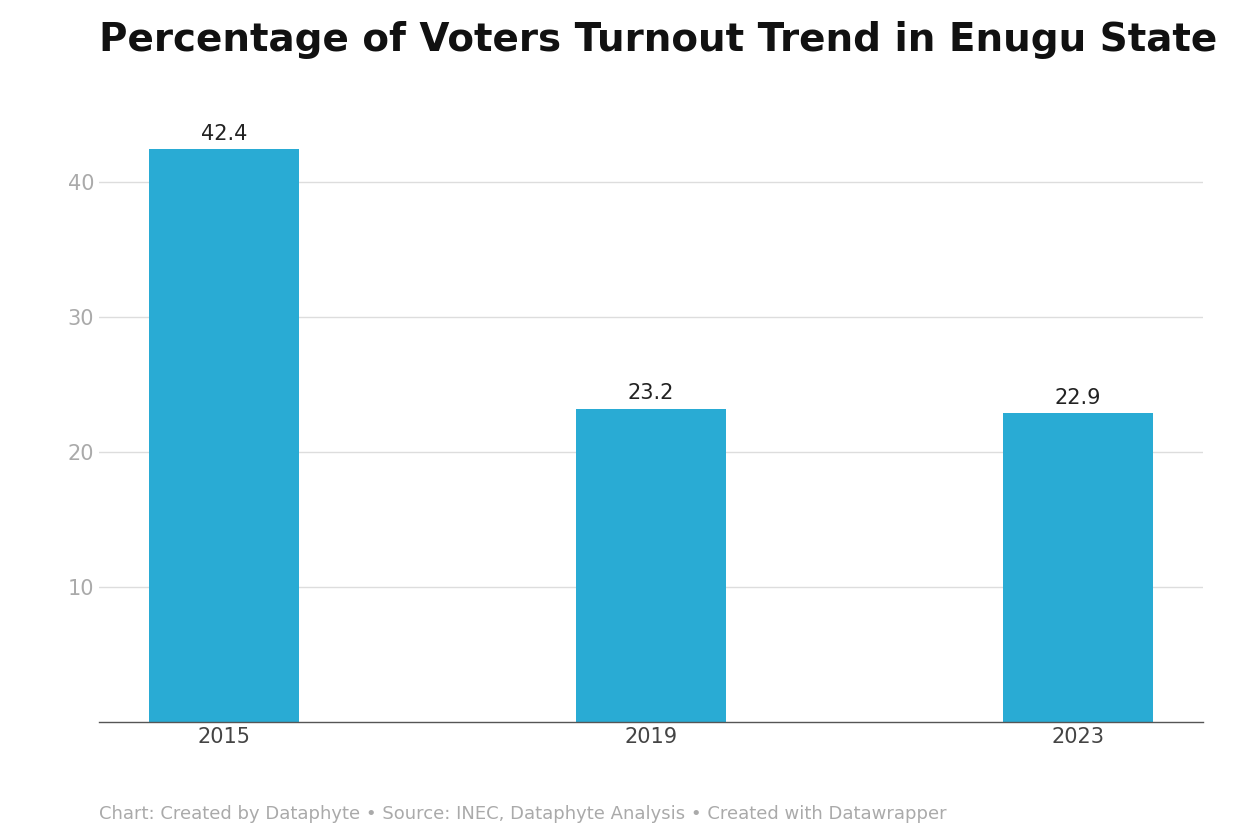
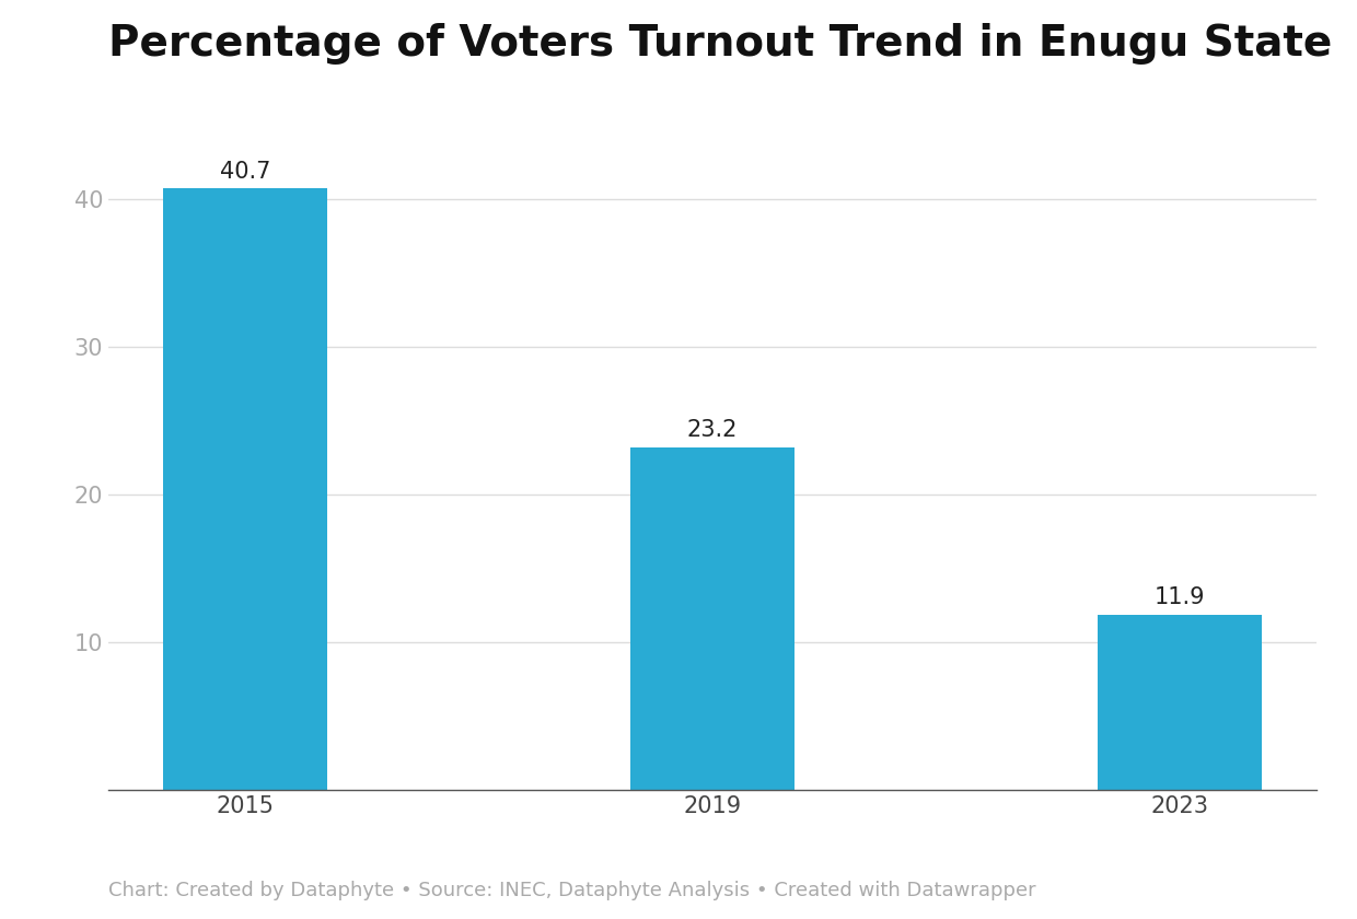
2015: 42.4 -> 40.7
2023: 22.9 -> 11.9
